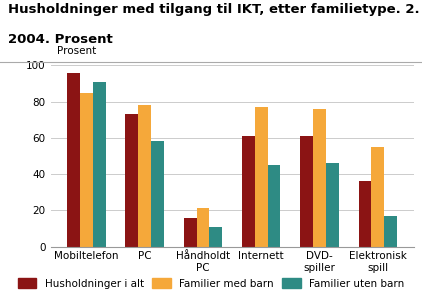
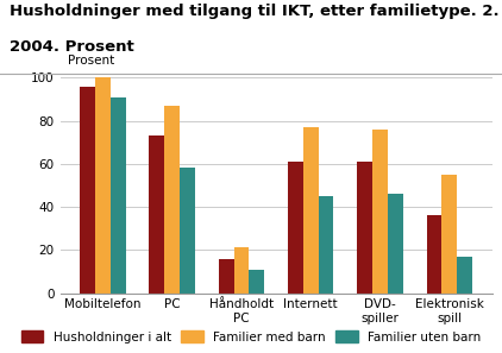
Familier med barn/Mobiltelefon: 85 -> 100
Familier med barn/PC: 78 -> 87
